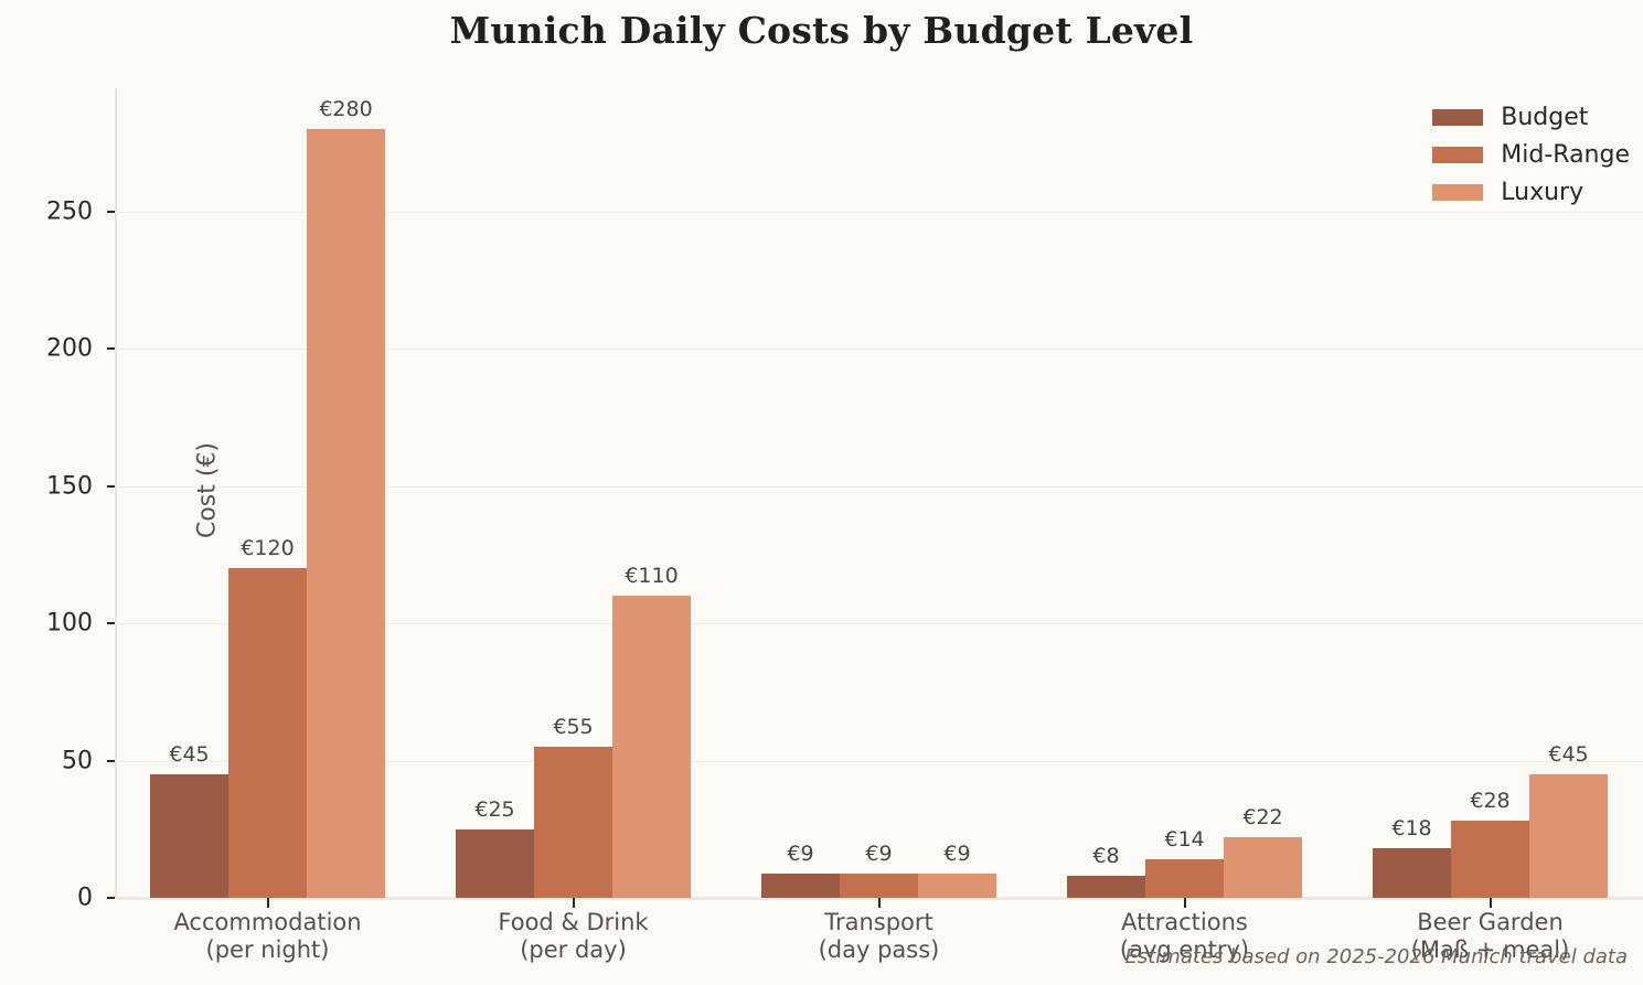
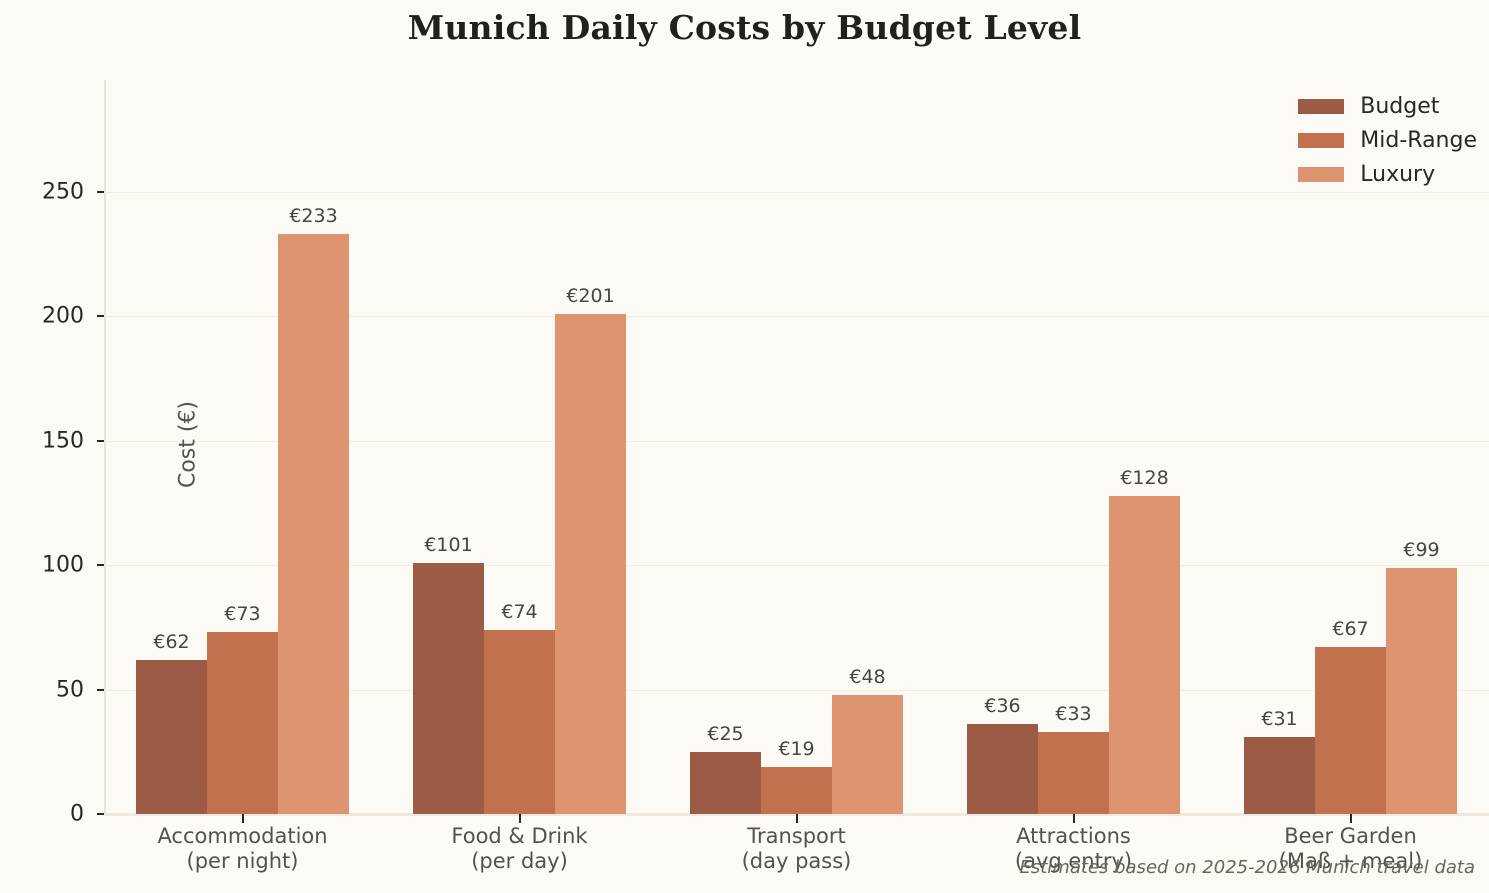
Budget/Accommodation (per night): €45 -> €62
Mid-Range/Accommodation (per night): €120 -> €73
Luxury/Accommodation (per night): €280 -> €233
Budget/Food & Drink (per day): €25 -> €101
Mid-Range/Food & Drink (per day): €55 -> €74
Luxury/Food & Drink (per day): €110 -> €201
Budget/Transport (day pass): €9 -> €25
Mid-Range/Transport (day pass): €9 -> €19
Luxury/Transport (day pass): €9 -> €48
Budget/Attractions (avg entry): €8 -> €36
Mid-Range/Attractions (avg entry): €14 -> €33
Luxury/Attractions (avg entry): €22 -> €128
Budget/Beer Garden (Maß + meal): €18 -> €31
Mid-Range/Beer Garden (Maß + meal): €28 -> €67
Luxury/Beer Garden (Maß + meal): €45 -> €99
